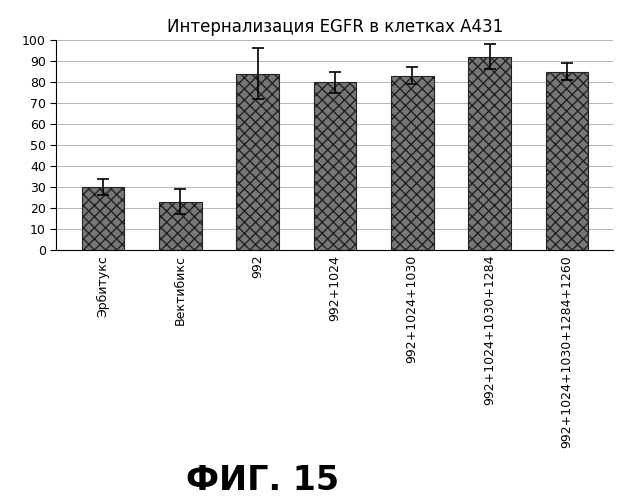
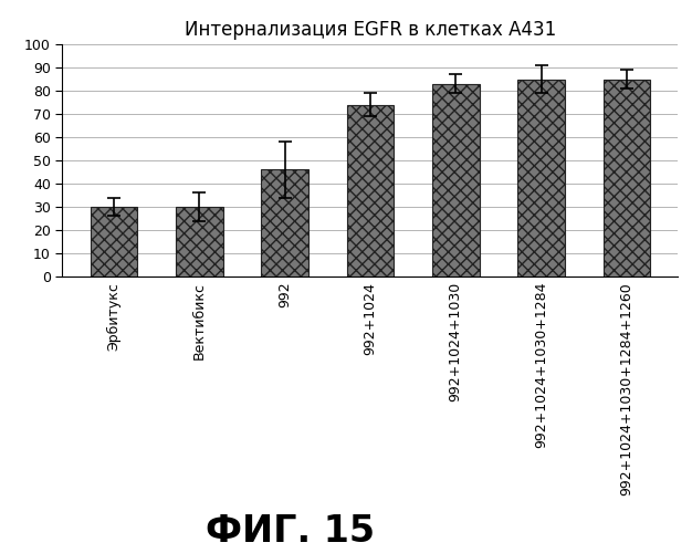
Вектибикс: 23 -> 30
992: 84 -> 46
992+1024: 80 -> 74
992+1024+1030+1284: 92 -> 85
